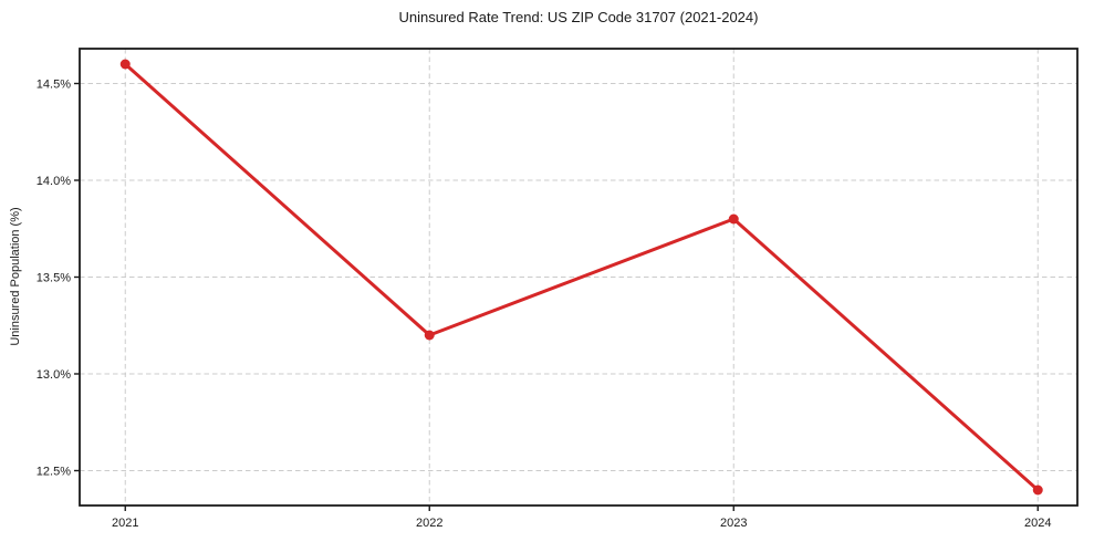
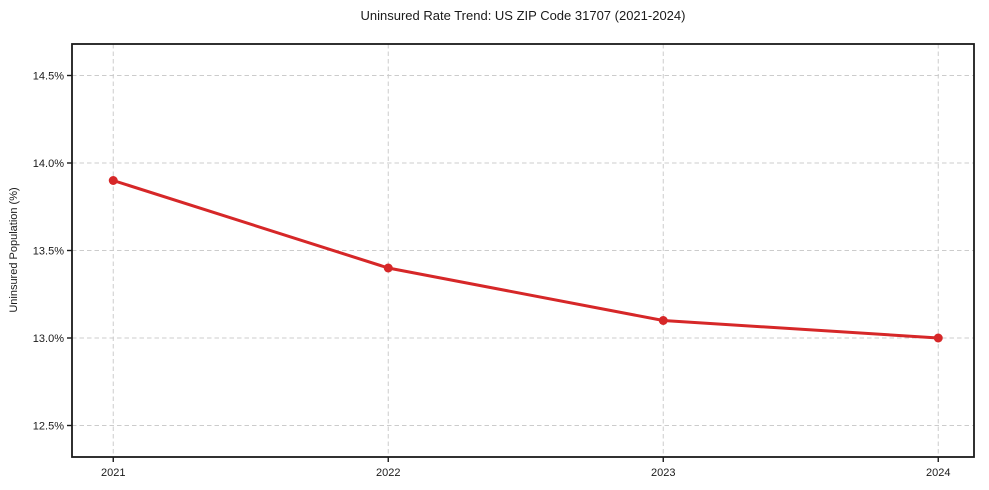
2021: 14.6% -> 13.9%
2022: 13.2% -> 13.4%
2023: 13.8% -> 13.1%
2024: 12.4% -> 13.0%
